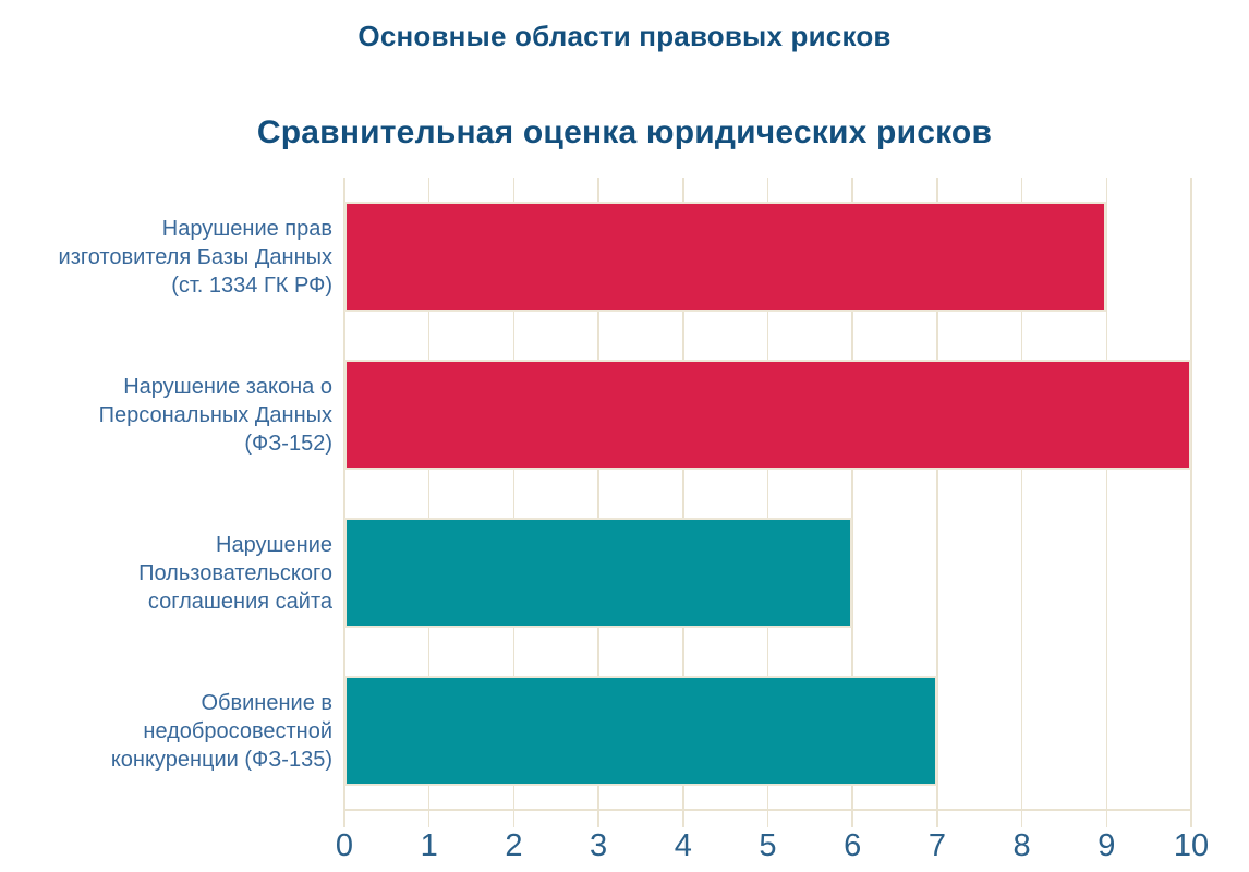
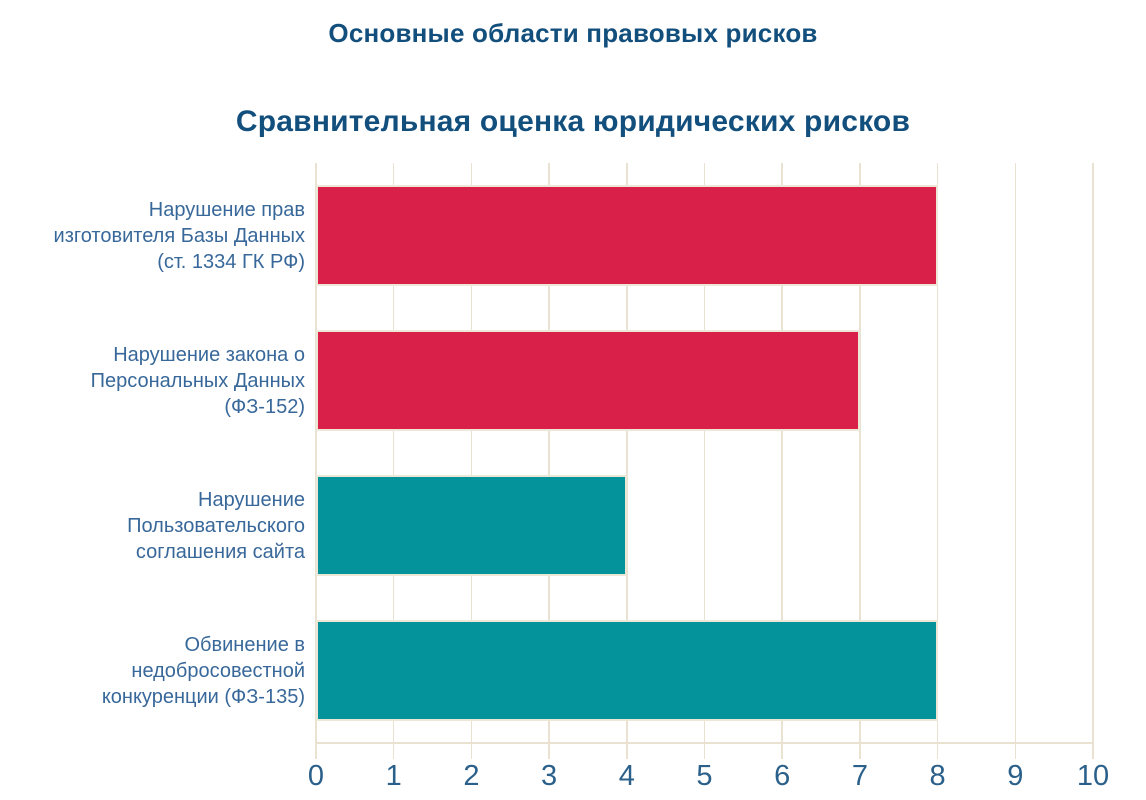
Нарушение прав изготовителя Базы Данных (ст. 1334 ГК РФ): 9 -> 8
Нарушение закона о Персональных Данных (ФЗ-152): 10 -> 7
Нарушение Пользовательского соглашения сайта: 6 -> 4
Обвинение в недобросовестной конкуренции (ФЗ-135): 7 -> 8
